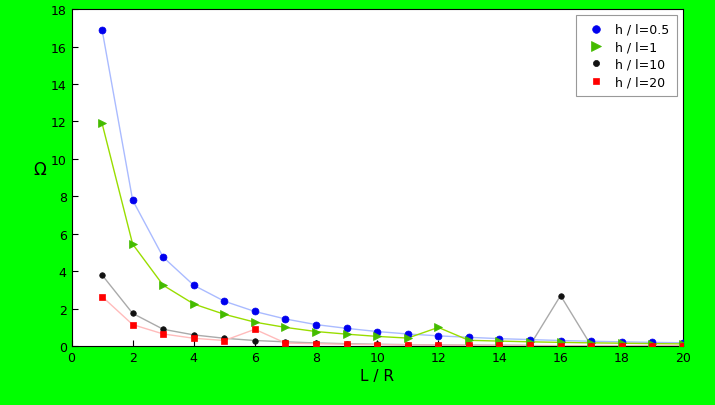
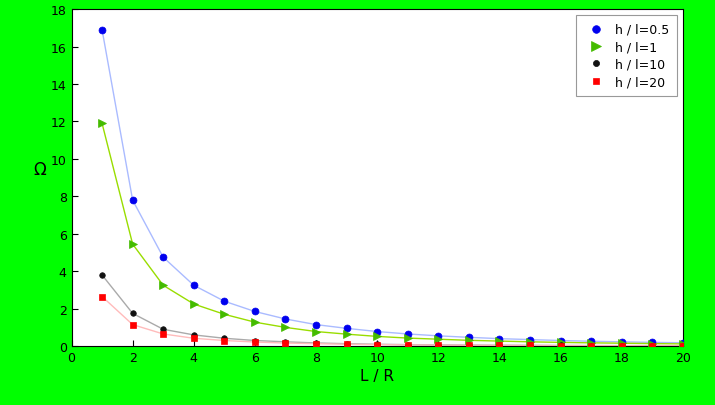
h / l=20/6: 0.9 -> 0.2
h / l=1/12: 1.0 -> 0.4
h / l=10/16: 2.7 -> 0.0
